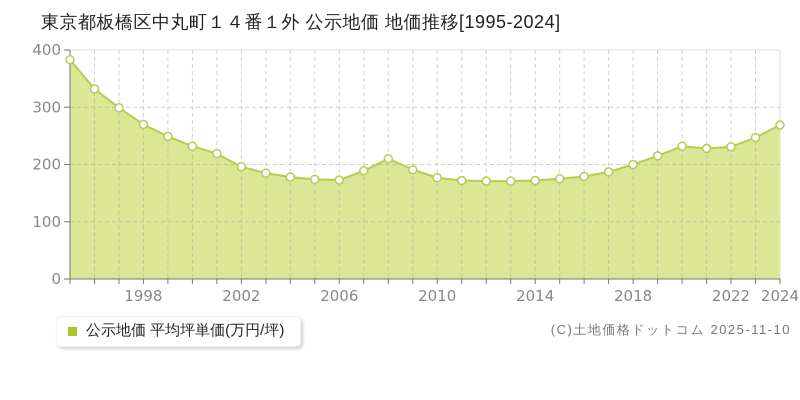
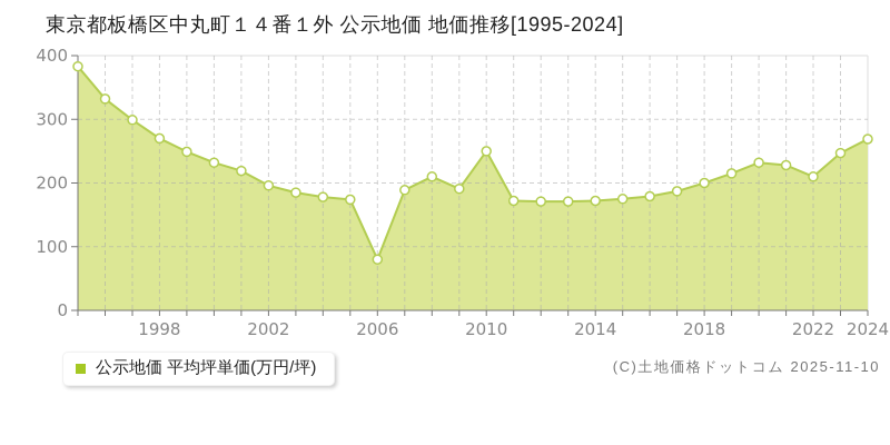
2006: 170 -> 80
2010: 180 -> 250
2022: 230 -> 210
